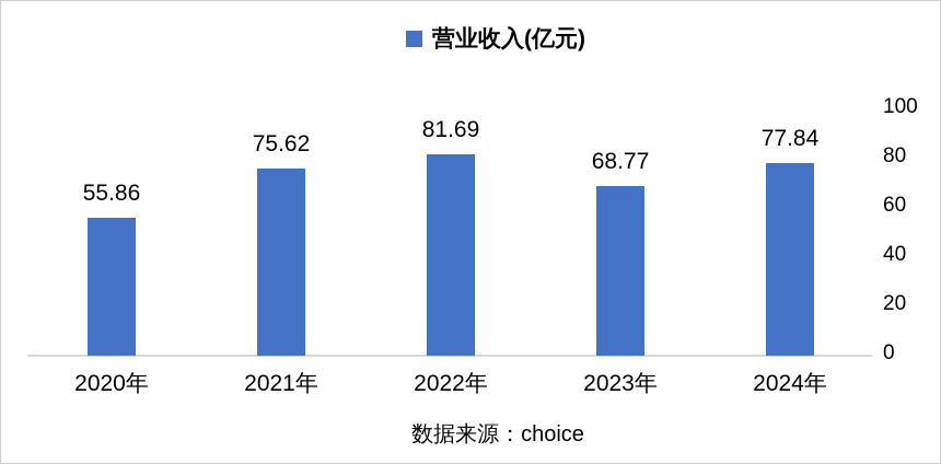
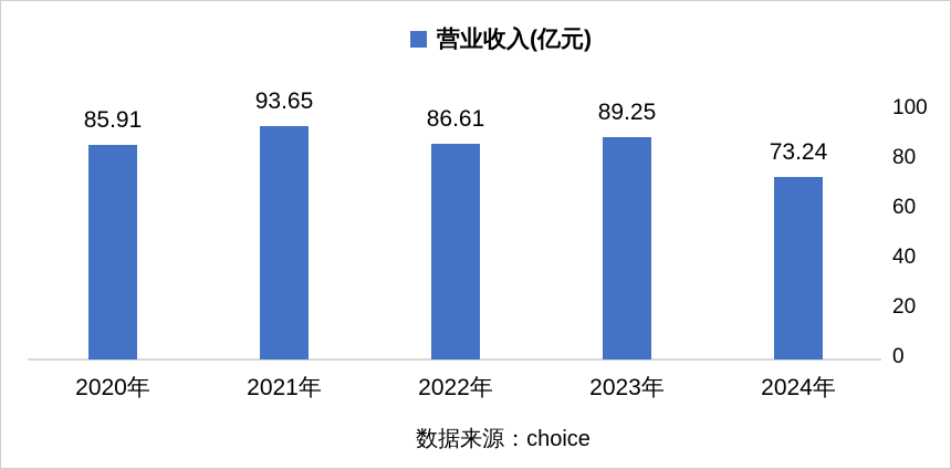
2020年: 55.86 -> 85.91
2021年: 75.62 -> 93.65
2022年: 81.69 -> 86.61
2023年: 68.77 -> 89.25
2024年: 77.84 -> 73.24
